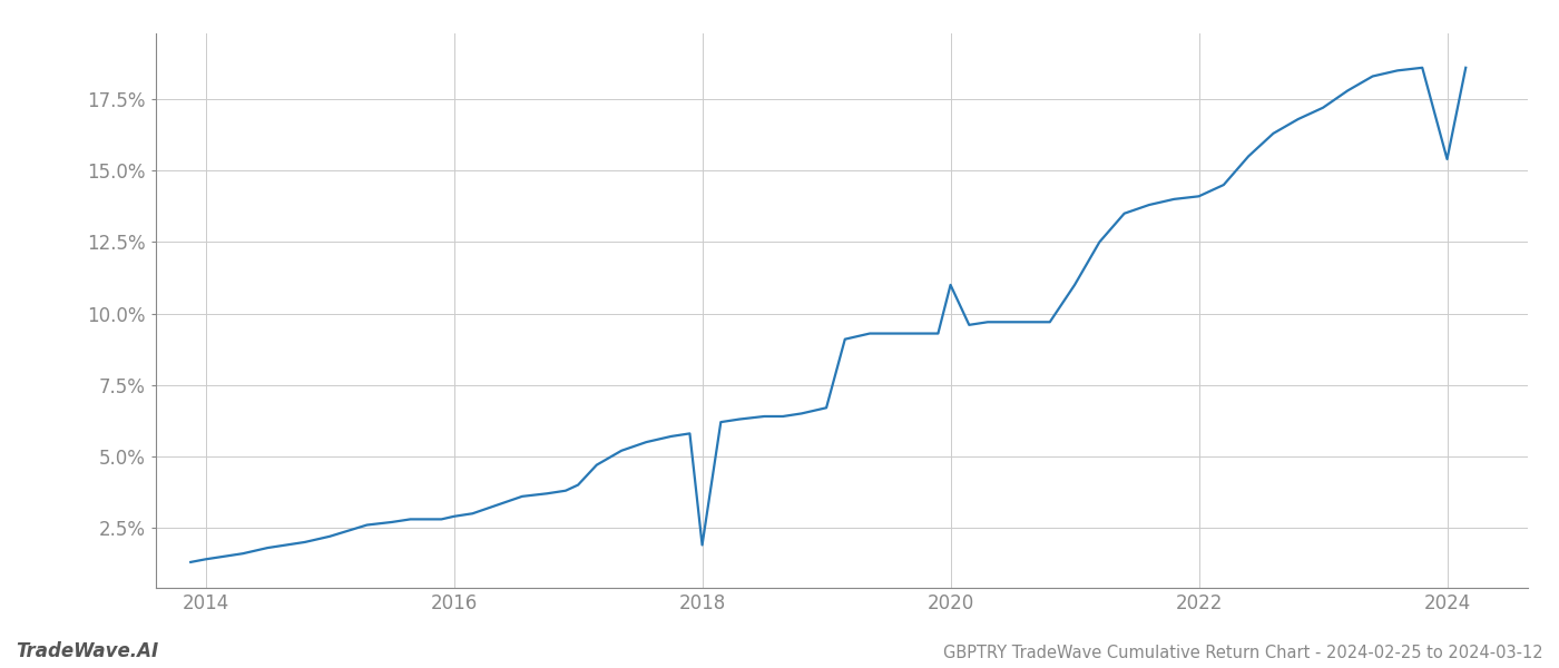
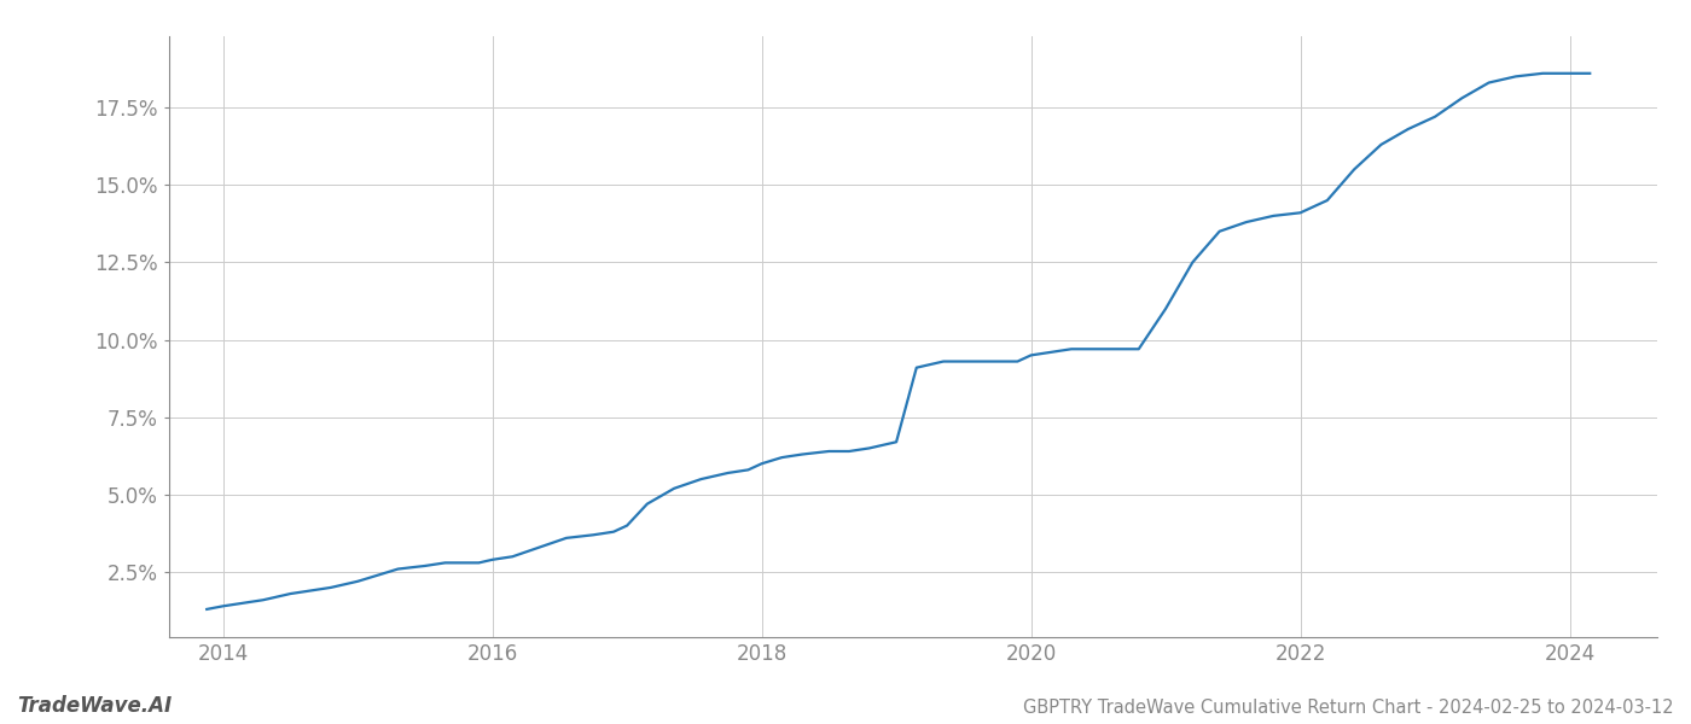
2018: 1.9% -> 6.0%
2020: 11.0% -> 9.5%
2024: 15.4% -> 18.6%
